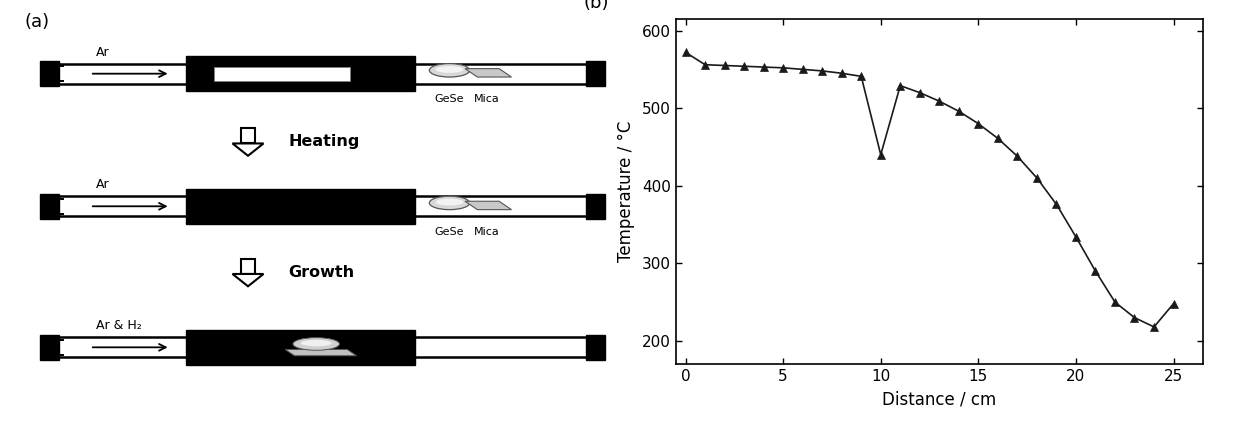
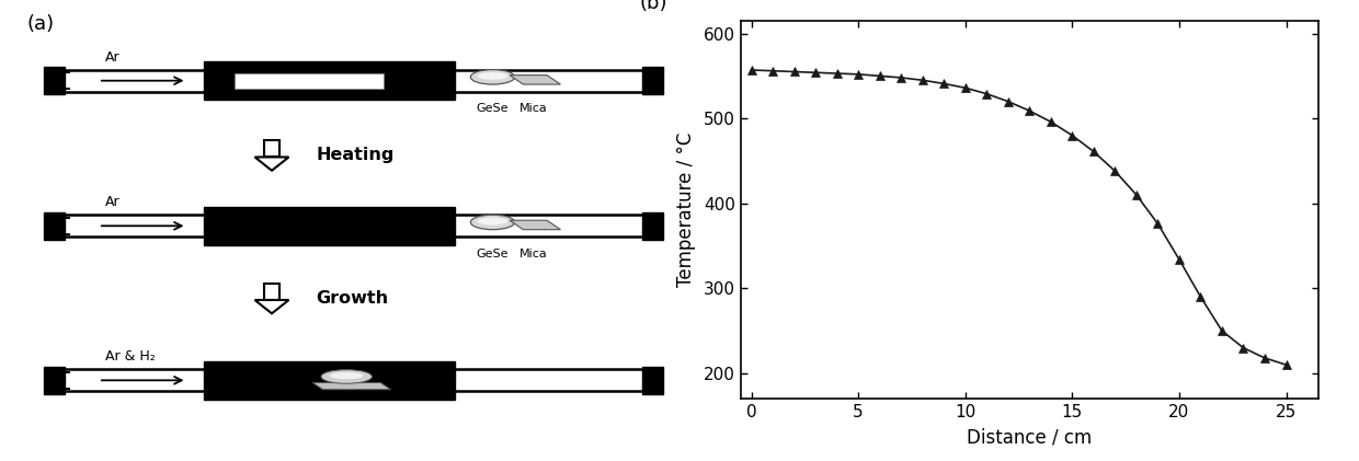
0: 572 -> 557
10: 440 -> 536
25: 248 -> 210
